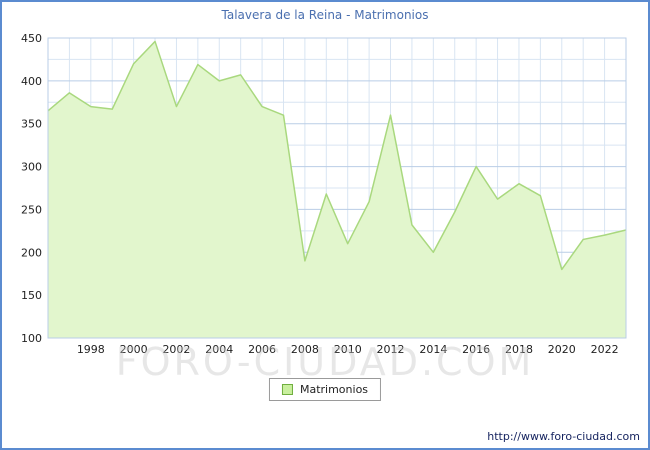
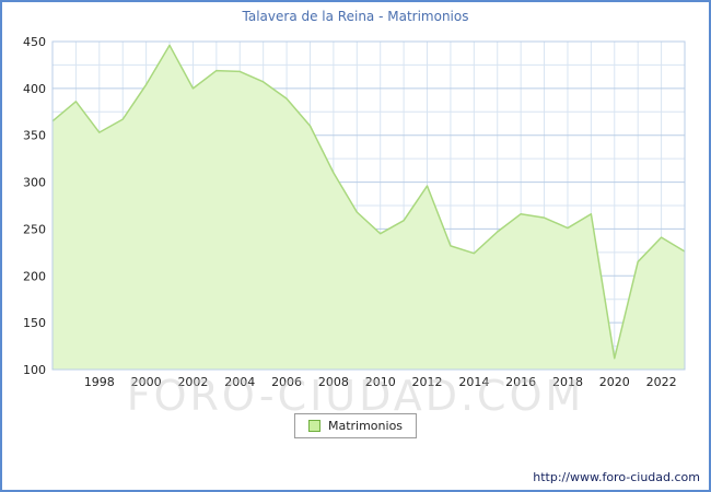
1998: 370 -> 350
2000: 420 -> 400
2002: 370 -> 400
2004: 400 -> 420
2006: 370 -> 390
2008: 190 -> 310
2010: 210 -> 240
2012: 360 -> 300
2014: 200 -> 220
2016: 300 -> 270
2018: 280 -> 250
2020: 180 -> 110
2022: 220 -> 240
